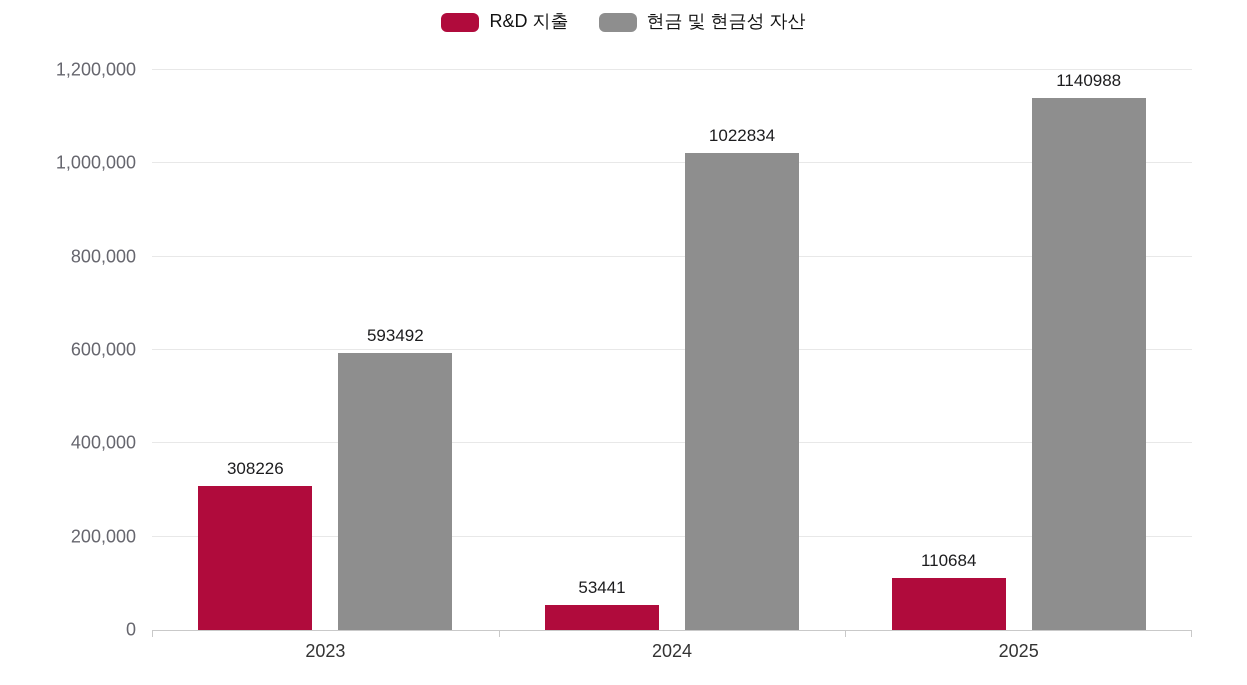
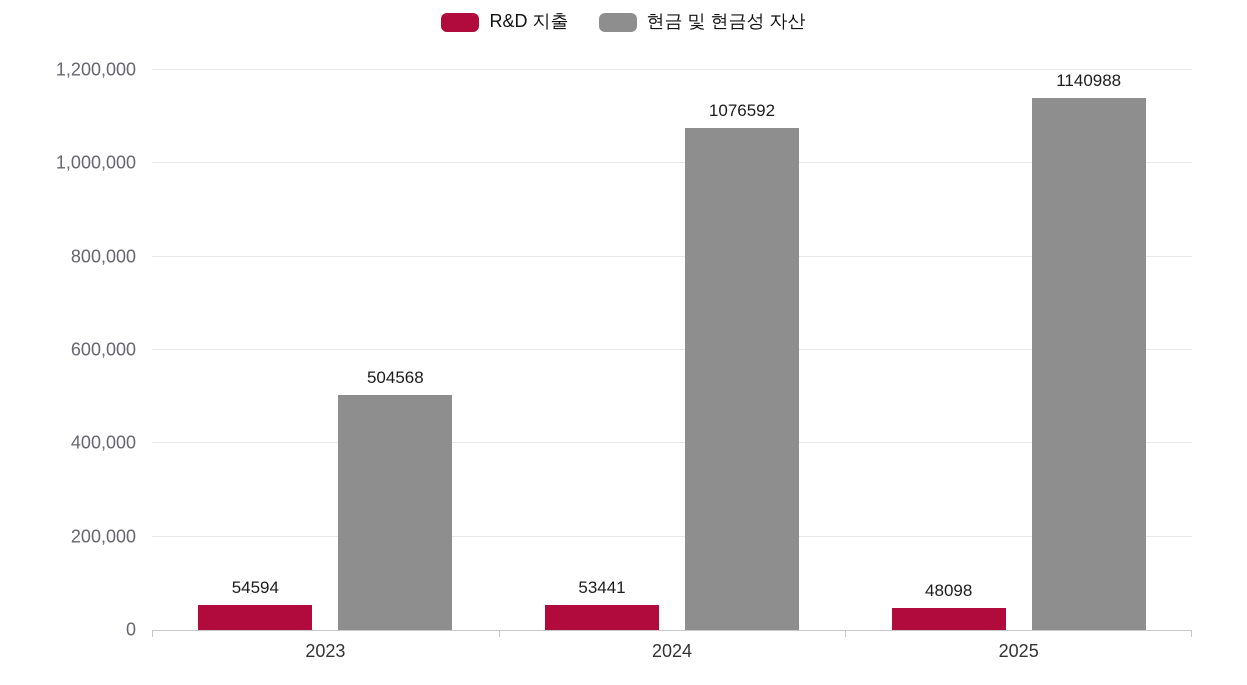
R&D 지출/2023: 308226 -> 54594
현금 및 현금성 자산/2023: 593492 -> 504568
현금 및 현금성 자산/2024: 1022834 -> 1076592
R&D 지출/2025: 110684 -> 48098
